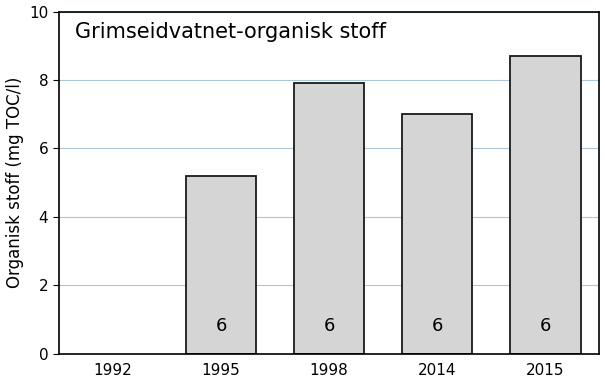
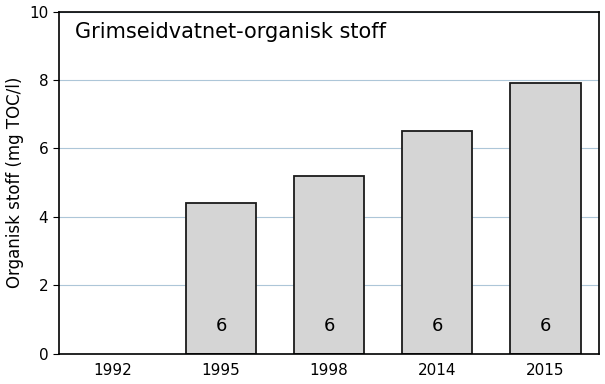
1995: 5.2 -> 4.4
1998: 7.9 -> 5.2
2014: 7.0 -> 6.5
2015: 8.7 -> 7.9
